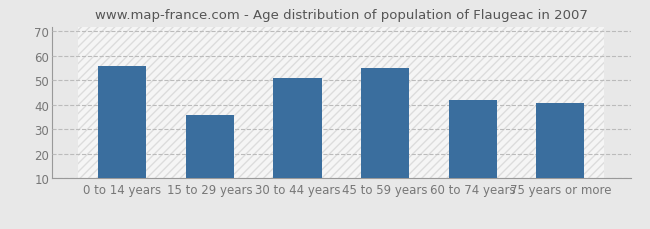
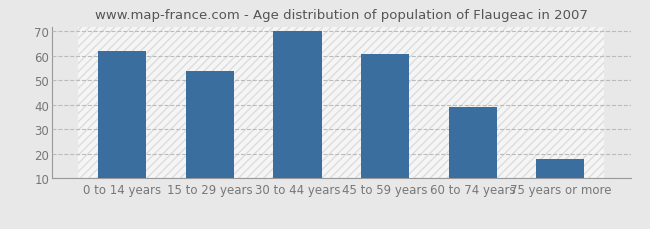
0 to 14 years: 56 -> 62
15 to 29 years: 36 -> 54
30 to 44 years: 51 -> 70
45 to 59 years: 55 -> 61
60 to 74 years: 42 -> 39
75 years or more: 41 -> 18
